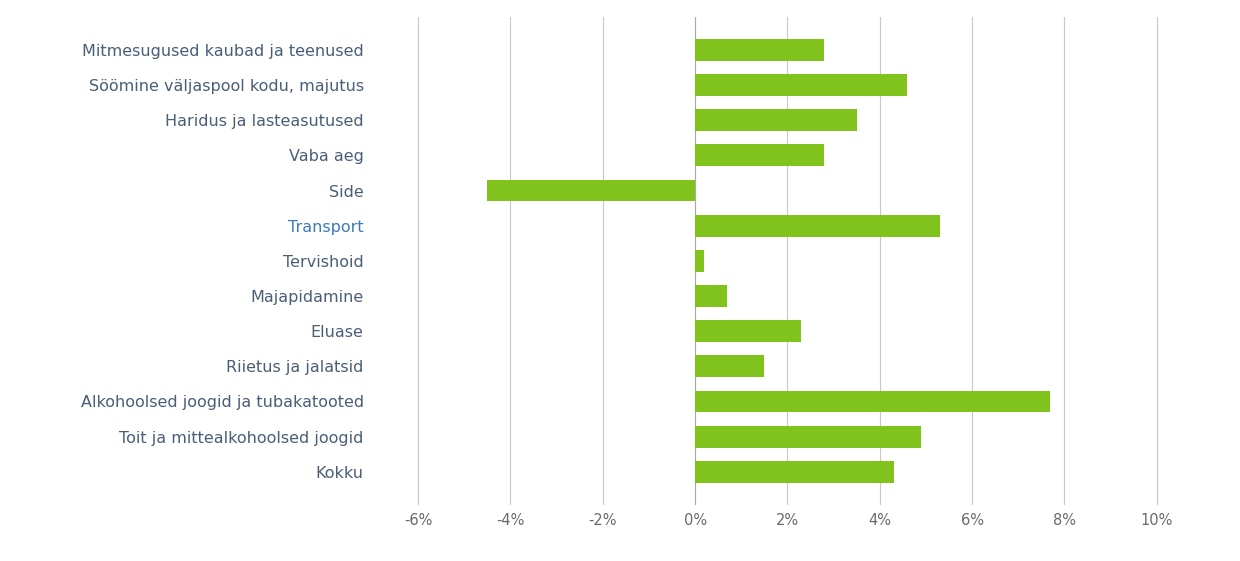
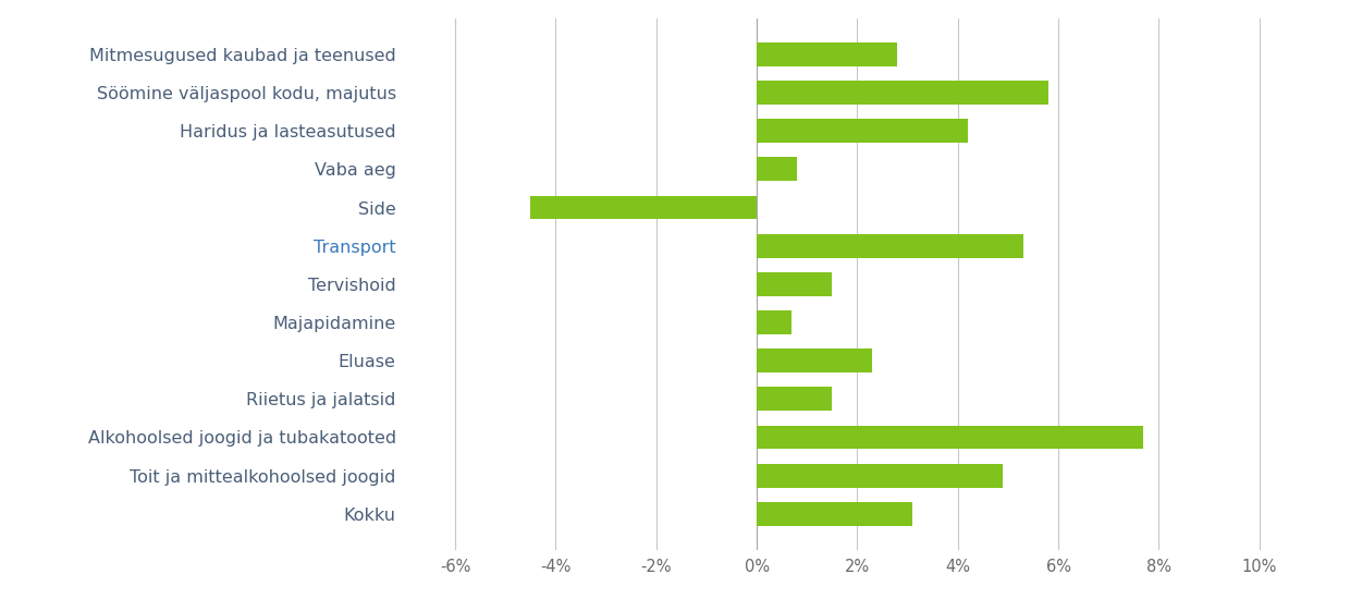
Söömine väljaspool kodu, majutus: 4.6% -> 5.8%
Haridus ja lasteasutused: 3.5% -> 4.2%
Vaba aeg: 2.8% -> 0.8%
Tervishoid: 0.2% -> 1.5%
Kokku: 4.3% -> 3.1%
